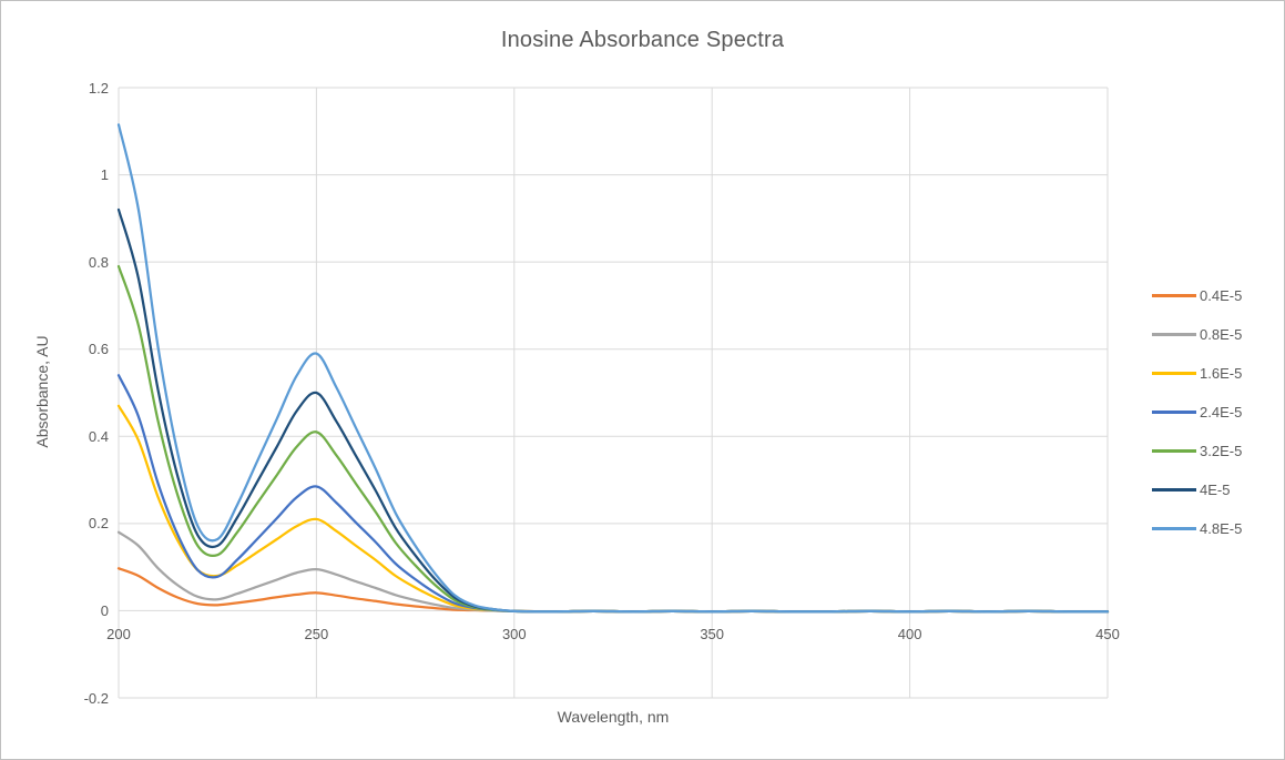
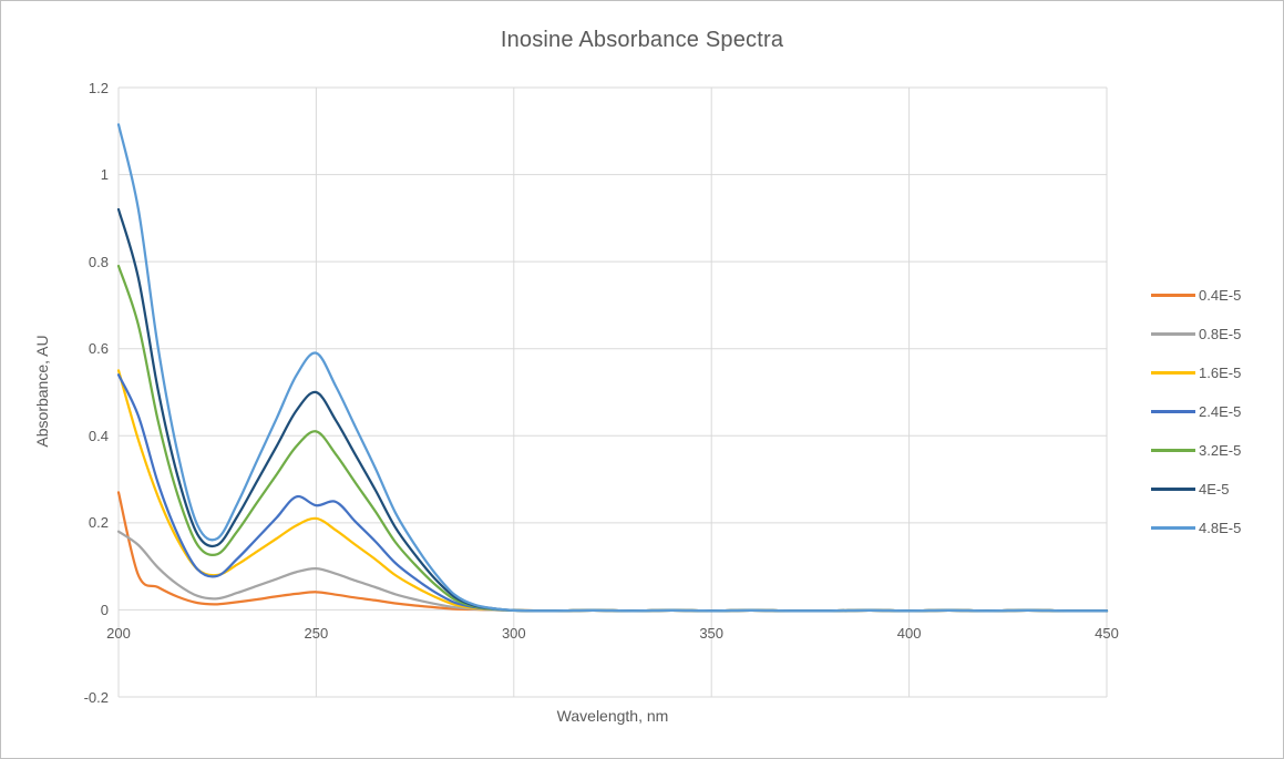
0.4E-5/200: 0.10 -> 0.27
1.6E-5/200: 0.47 -> 0.55
2.4E-5/250: 0.28 -> 0.24
